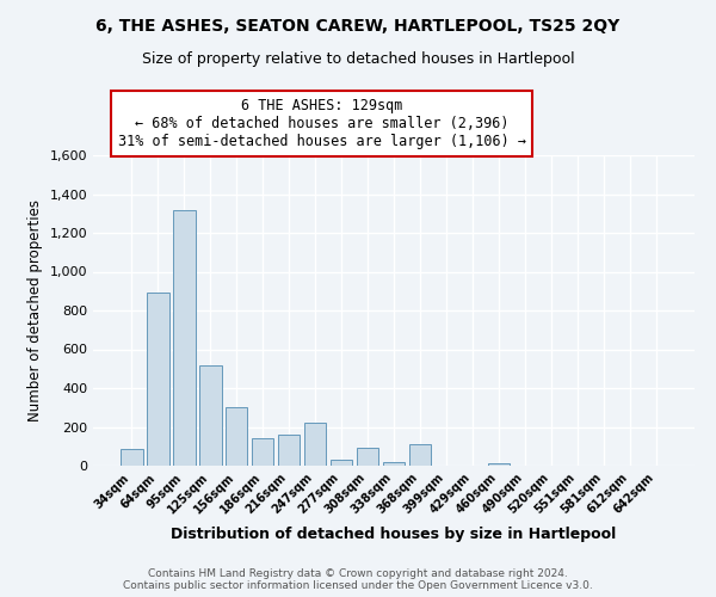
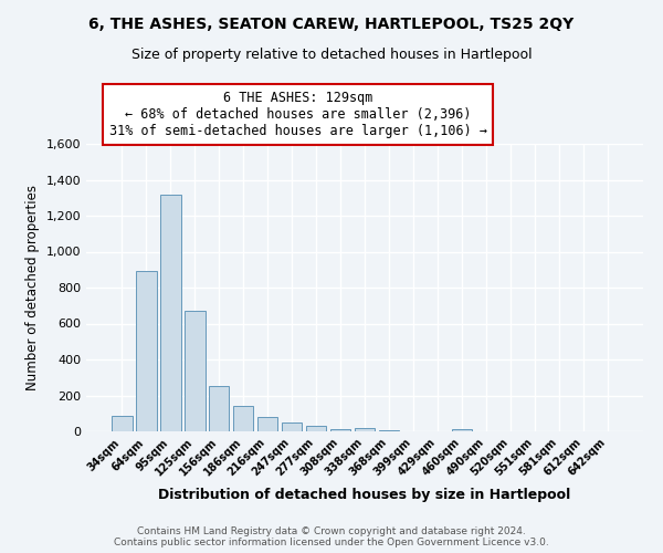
125sqm: 520 -> 670
156sqm: 300 -> 250
216sqm: 160 -> 80
247sqm: 220 -> 50
308sqm: 90 -> 10
368sqm: 110 -> 0
